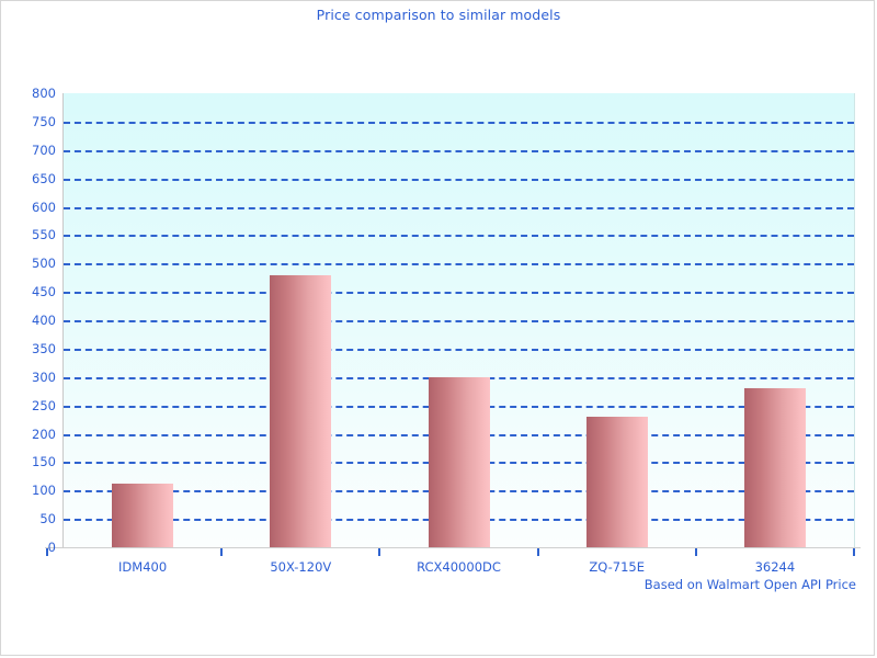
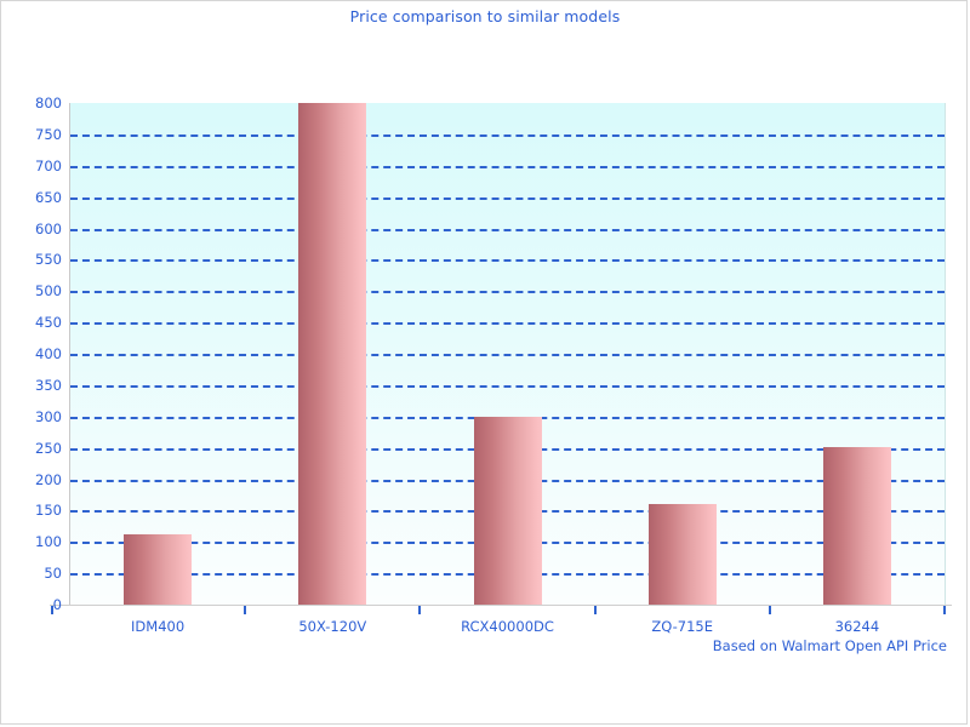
50X-120V: 480 -> 800
ZQ-715E: 230 -> 160
36244: 280 -> 250
